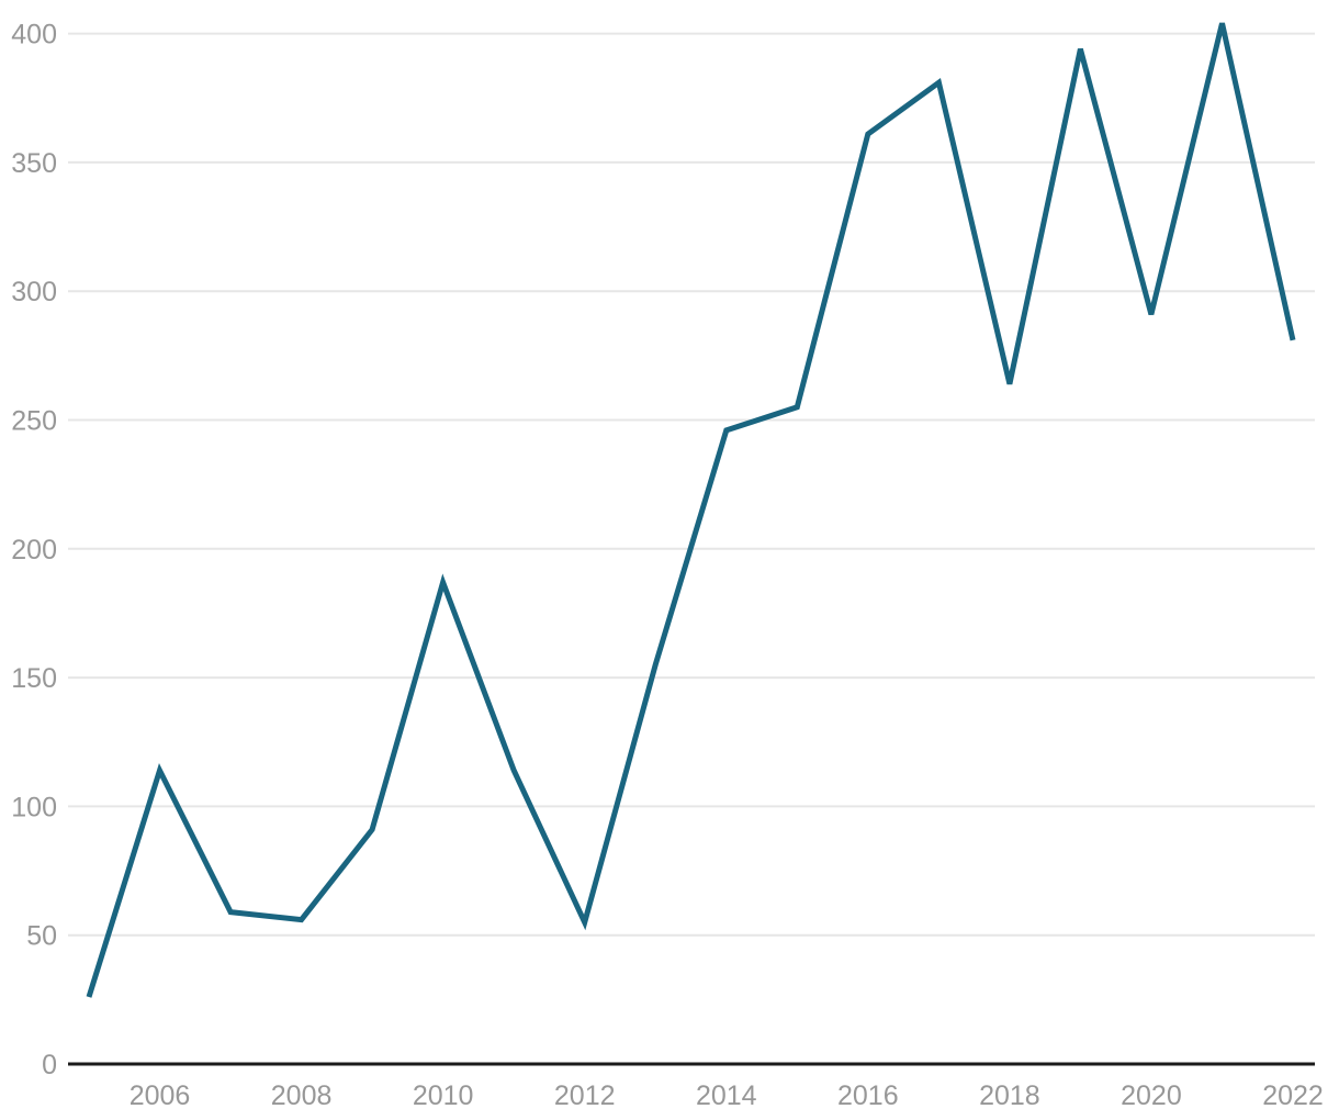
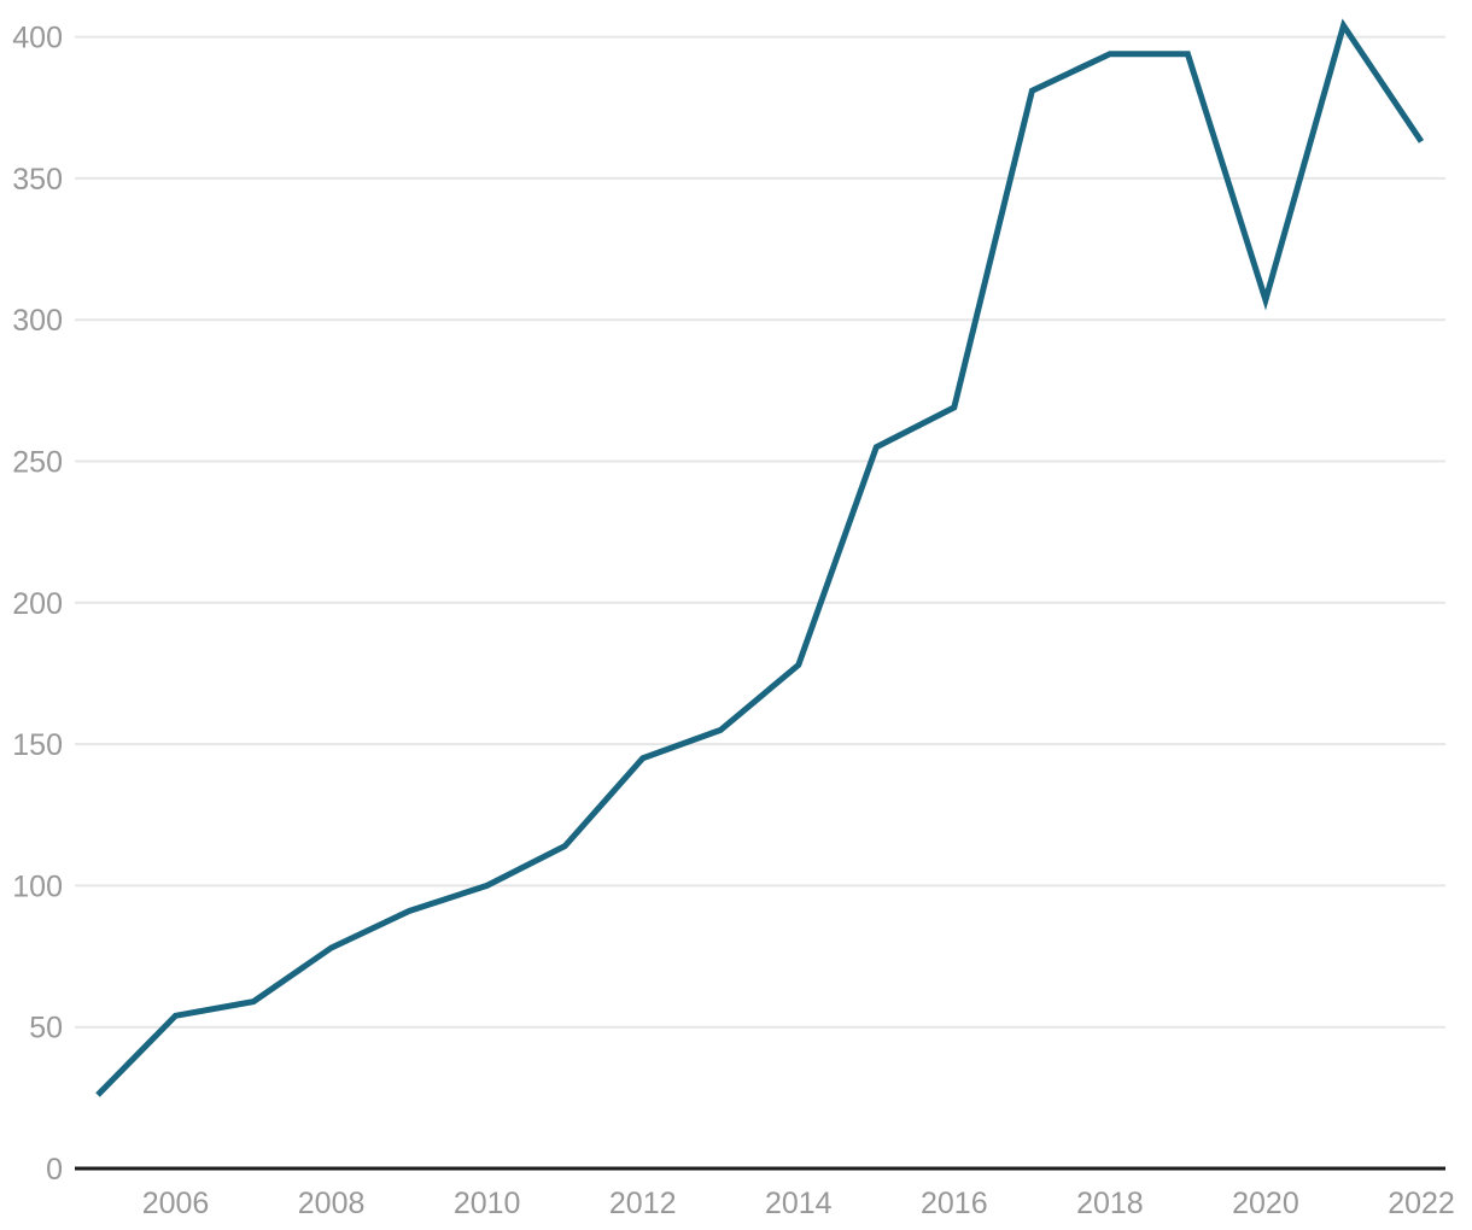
2006: 114 -> 54
2008: 56 -> 78
2010: 187 -> 100
2012: 55 -> 145
2014: 246 -> 178
2016: 361 -> 269
2018: 264 -> 394
2020: 291 -> 307
2022: 281 -> 363
